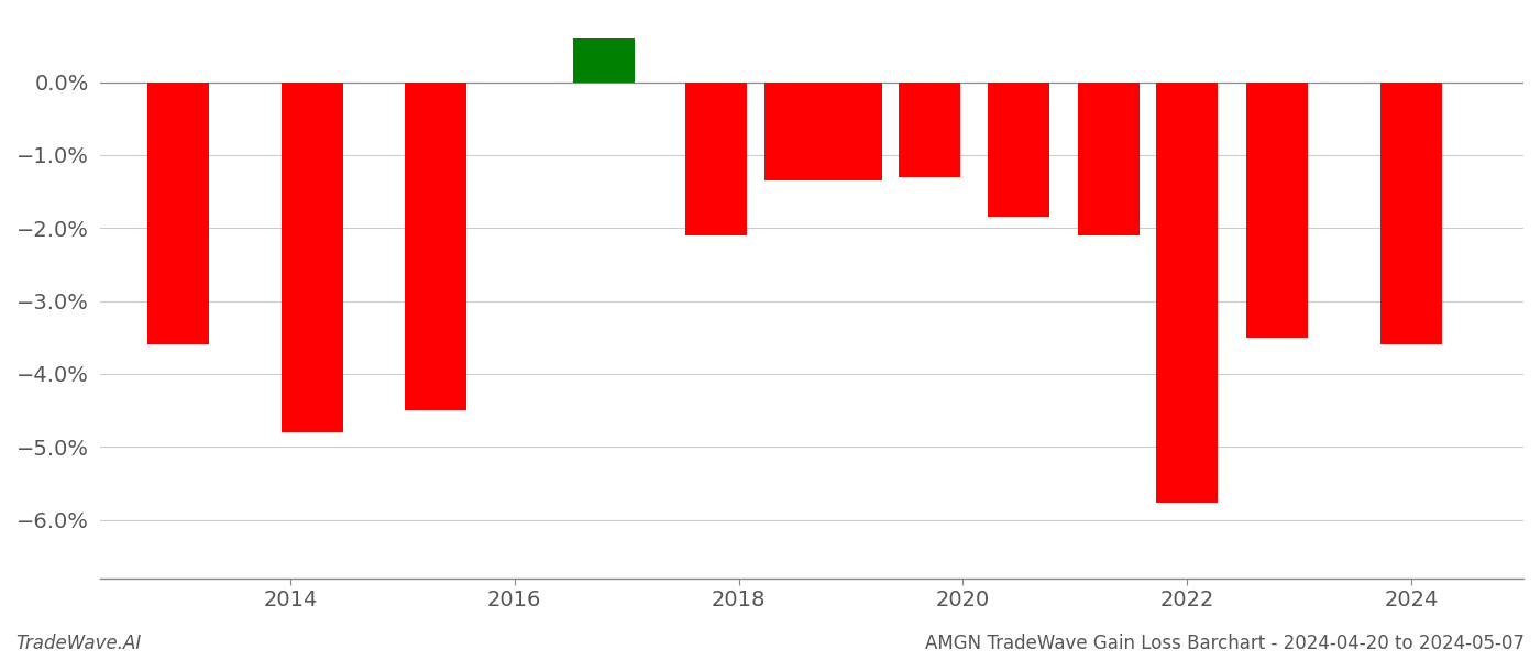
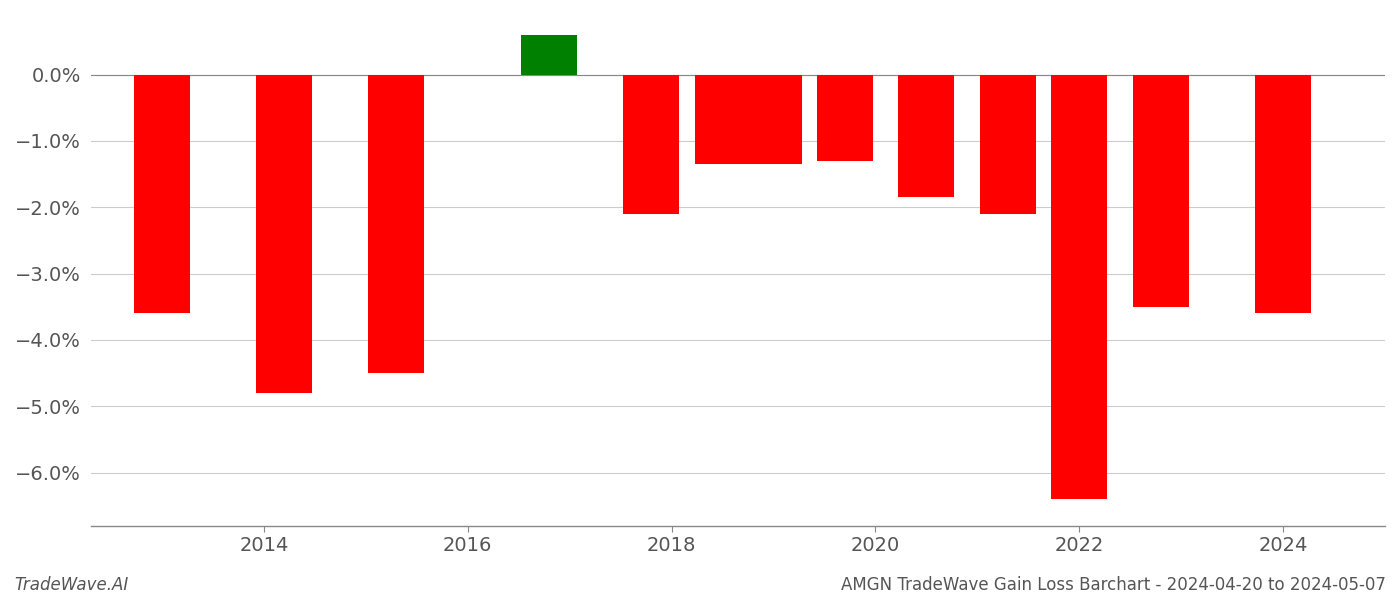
2022: -5.76% -> -6.40%
